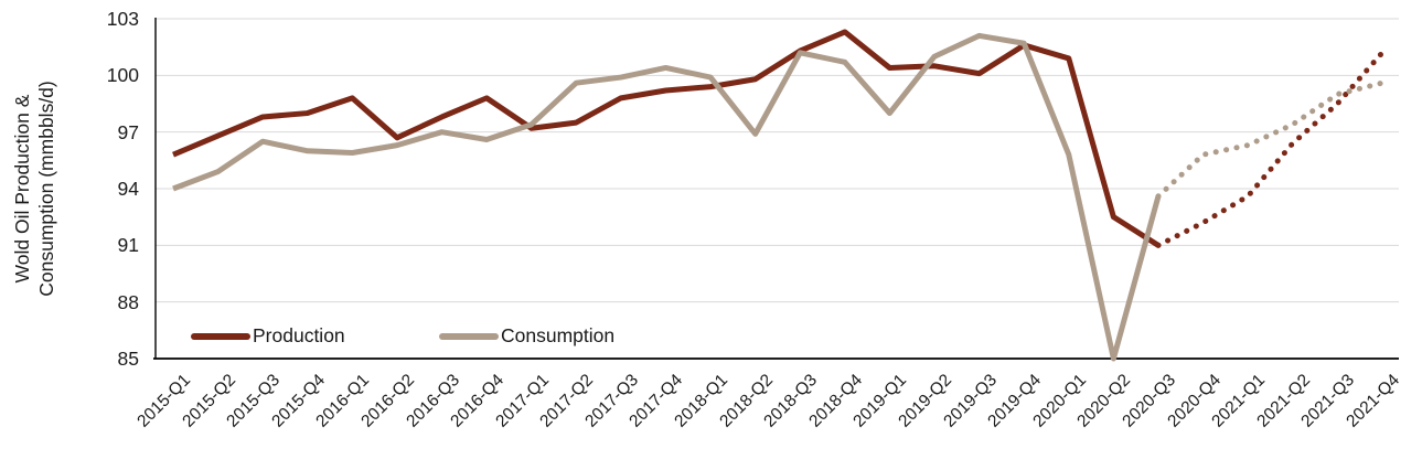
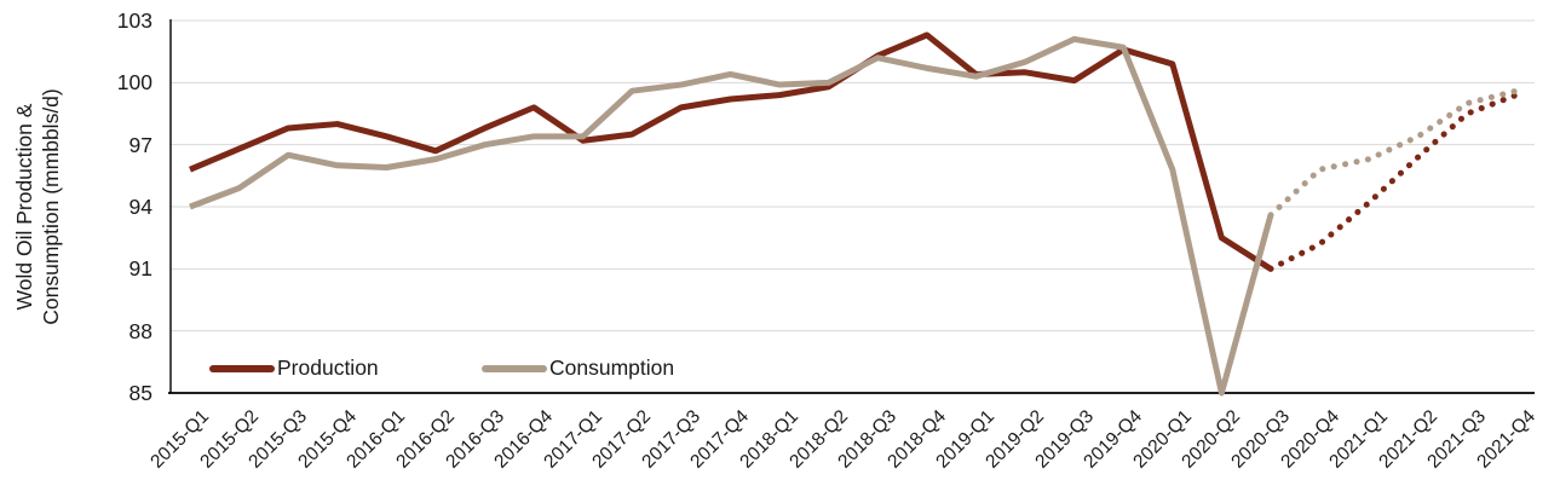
Production/2016-Q1: 98.8 -> 97.4
Consumption/2016-Q4: 96.6 -> 97.4
Consumption/2018-Q2: 96.9 -> 100.0
Consumption/2019-Q1: 98.0 -> 100.3
Production/2021-Q1: 93.6 -> 94.2
Production/2021-Q4: 101.2 -> 99.4
